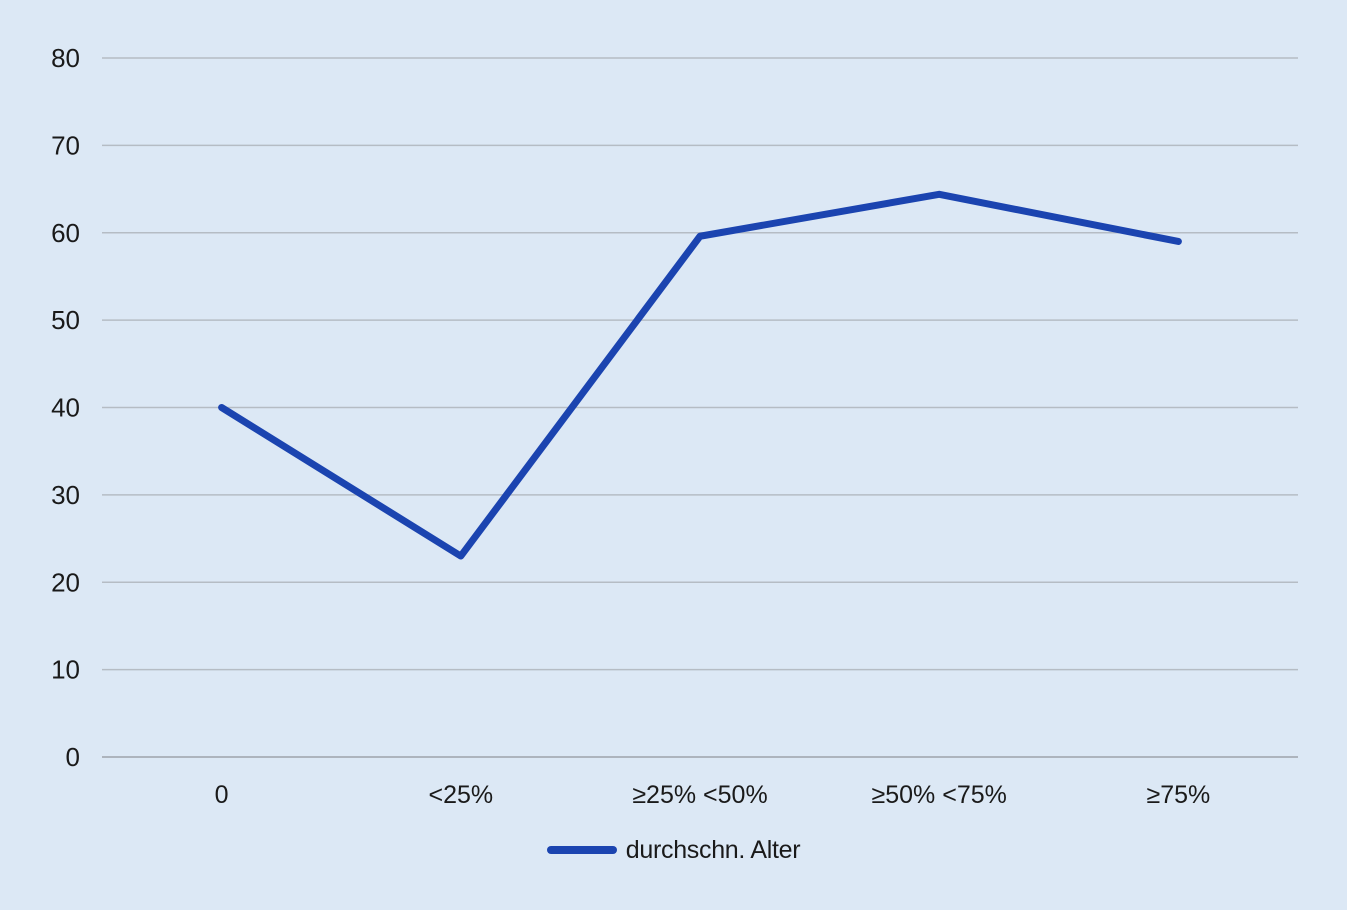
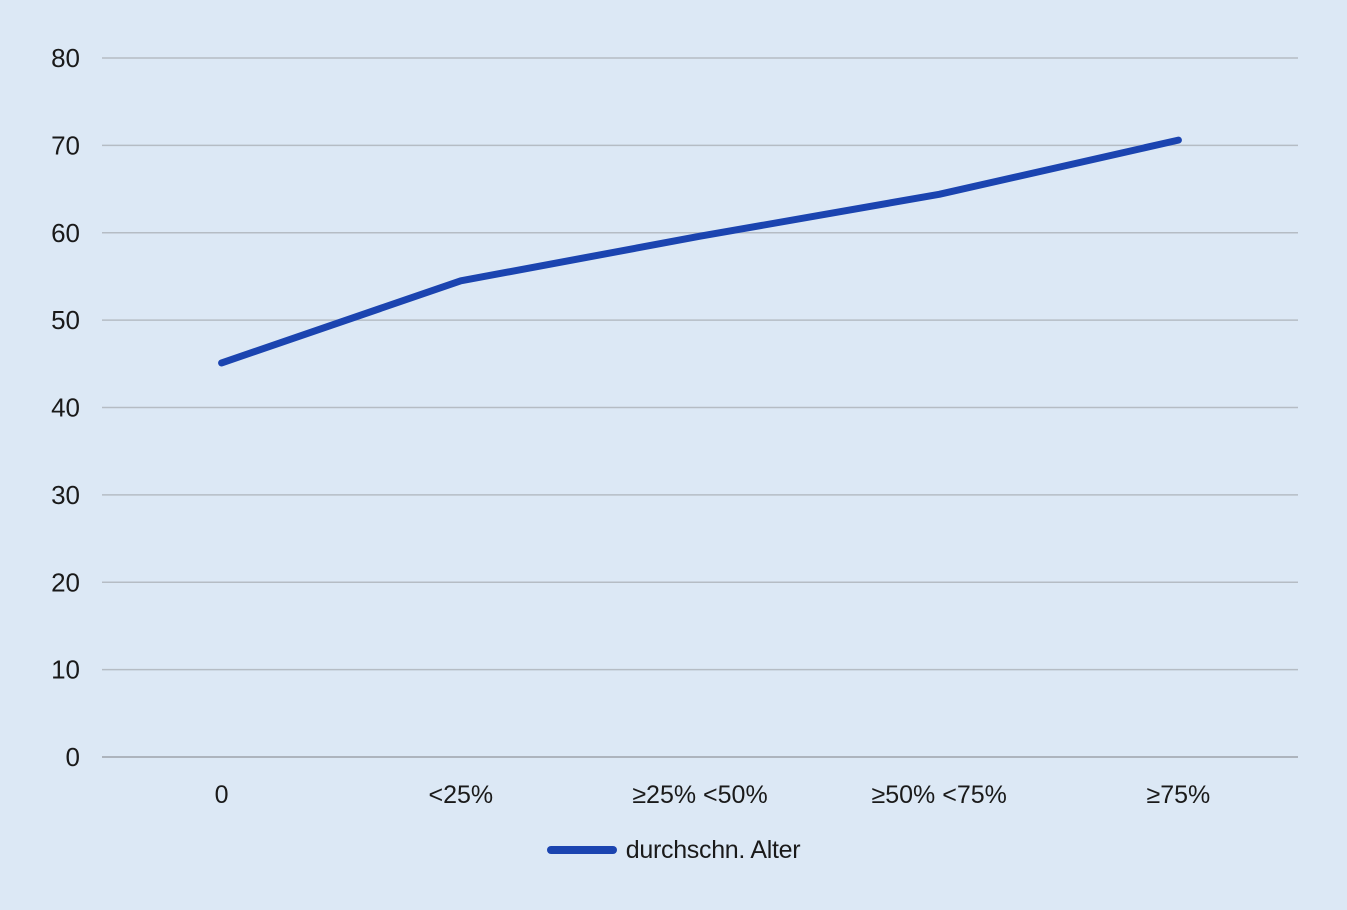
0: 40 -> 45
<25%: 23 -> 54
≥75%: 59 -> 71
